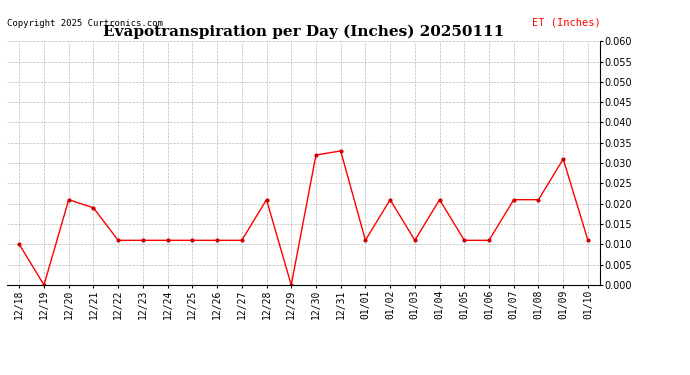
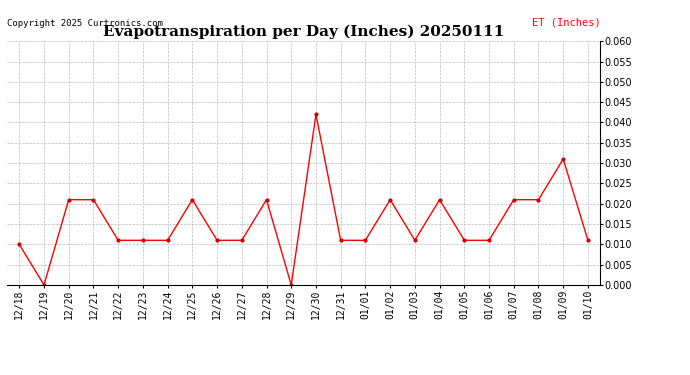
12/21: 0.019 -> 0.021
12/25: 0.011 -> 0.021
12/30: 0.032 -> 0.042
12/31: 0.033 -> 0.011
